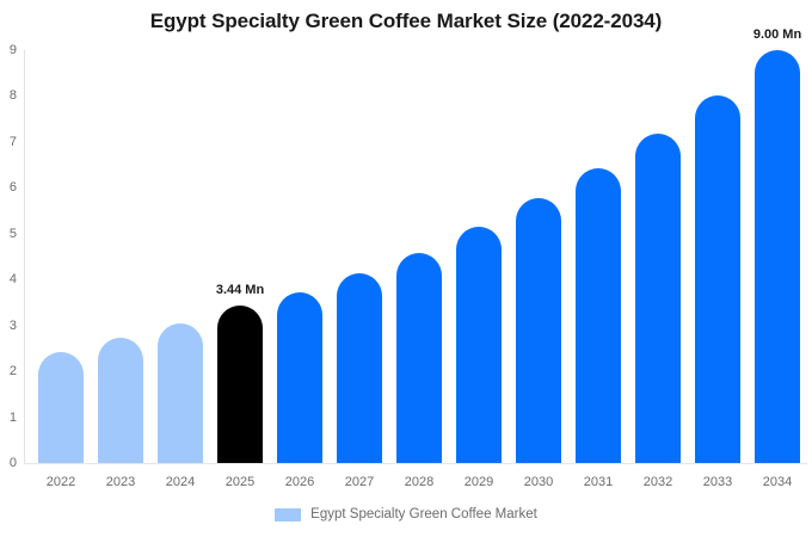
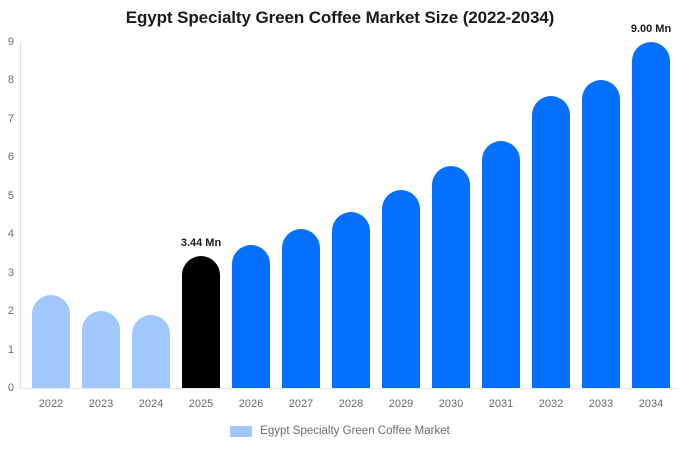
2023: 2.7 -> 2.0
2024: 3.0 -> 1.9
2032: 7.2 -> 7.6
